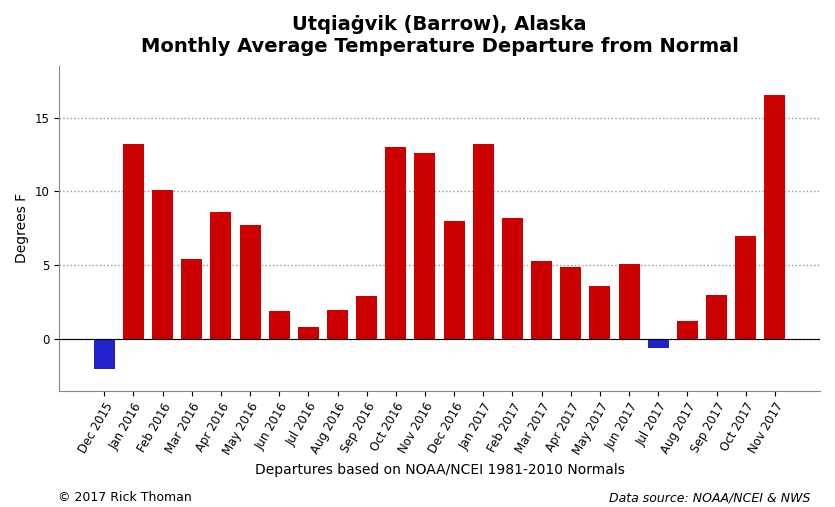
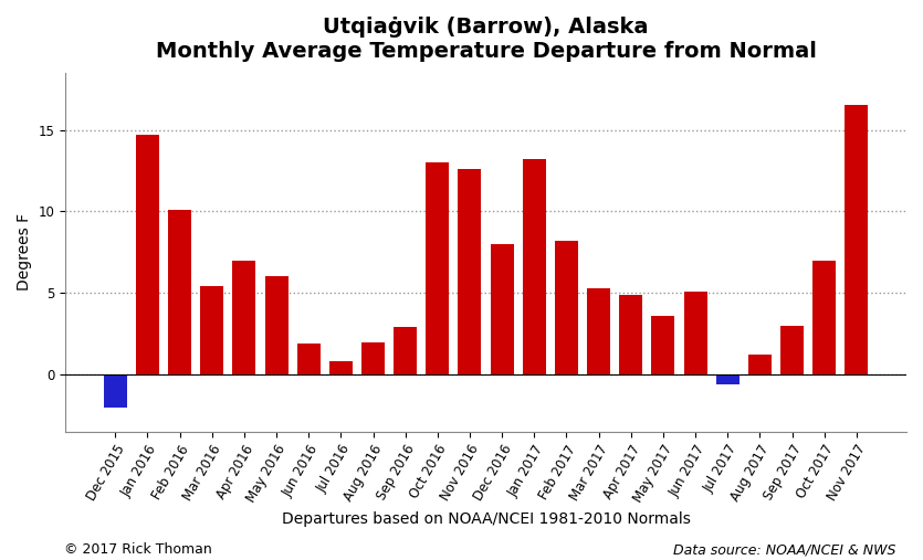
Jan 2016: 13.2 -> 14.7
Apr 2016: 8.6 -> 7.0
May 2016: 7.7 -> 6.0
